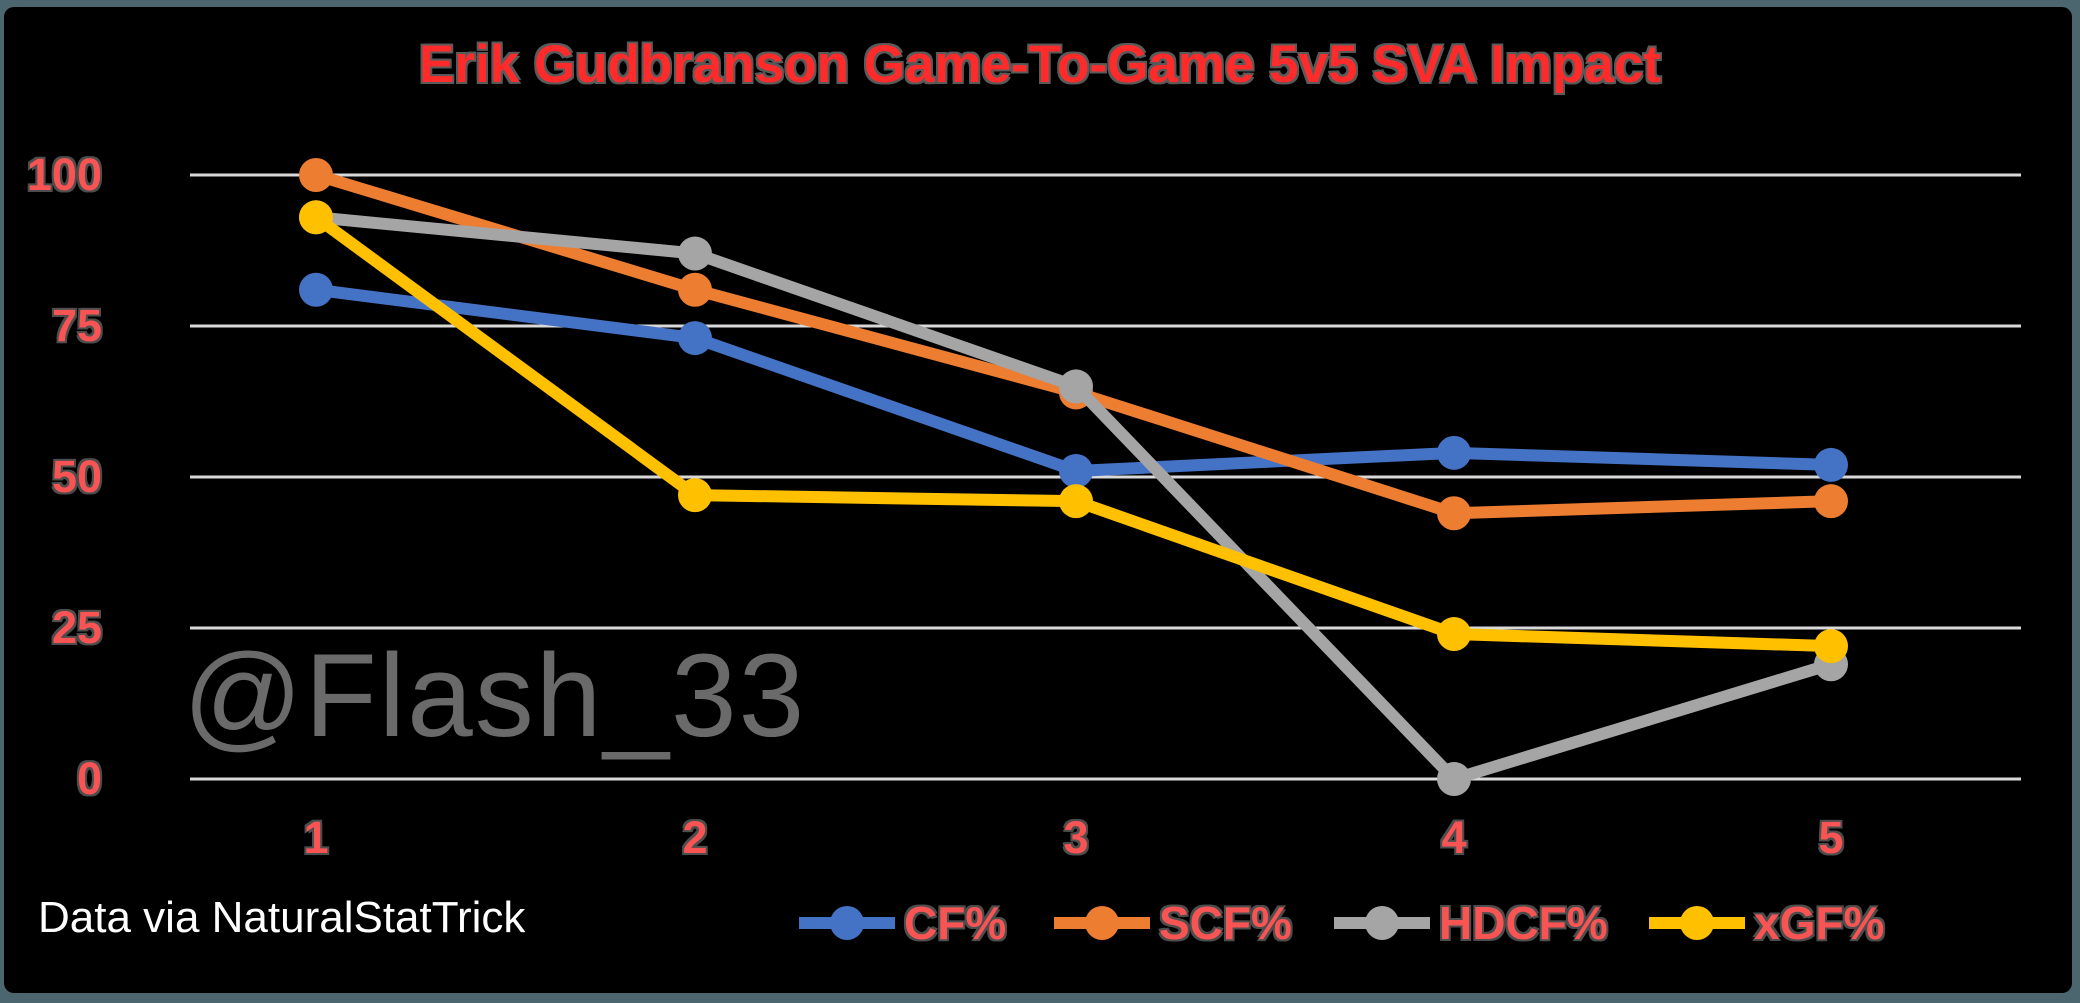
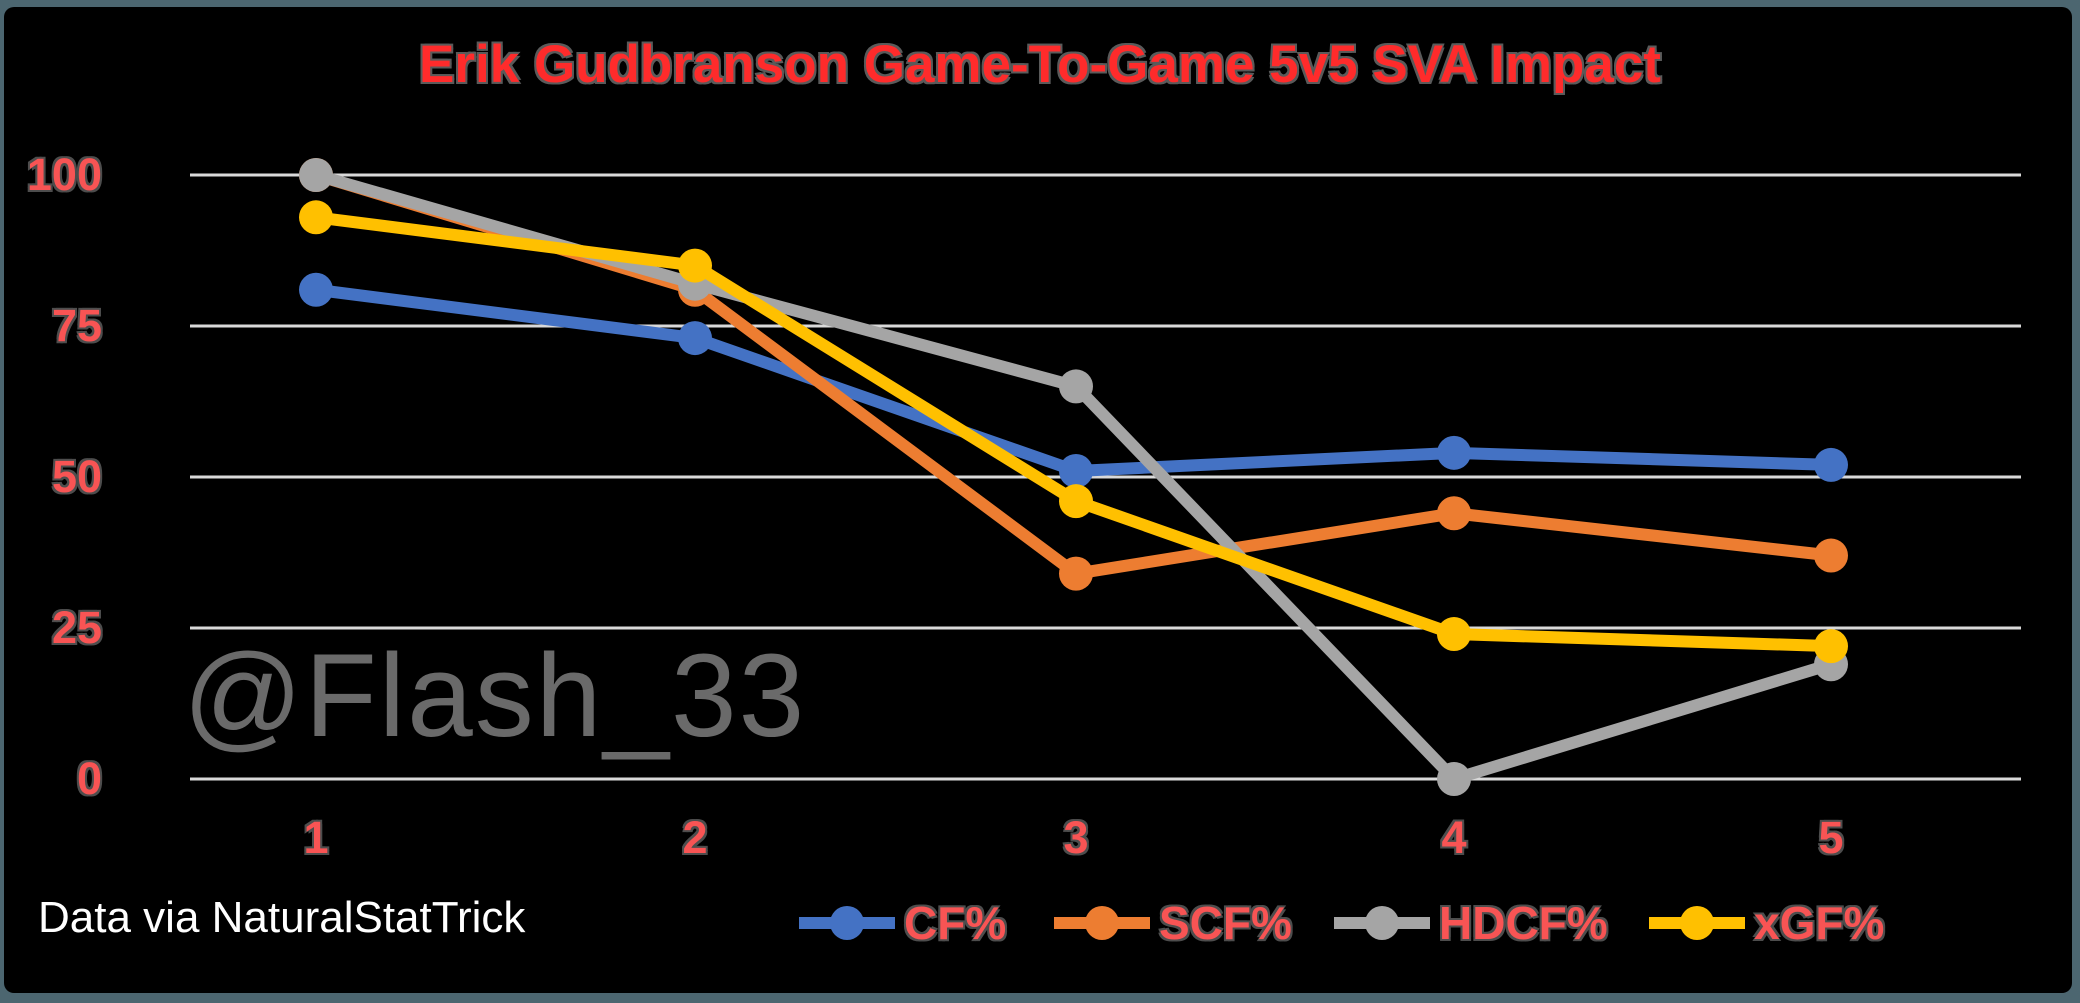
HDCF%/1: 93 -> 100
HDCF%/2: 87 -> 82
xGF%/2: 47 -> 85
SCF%/3: 64 -> 34
SCF%/5: 46 -> 37
